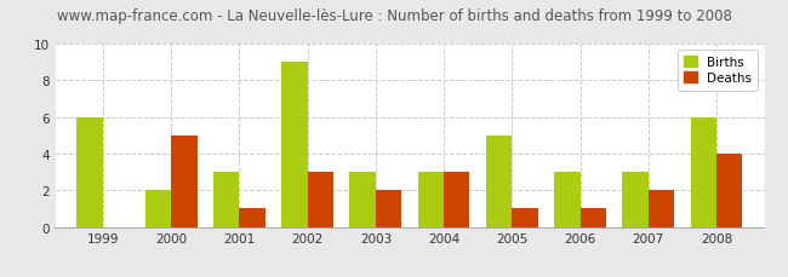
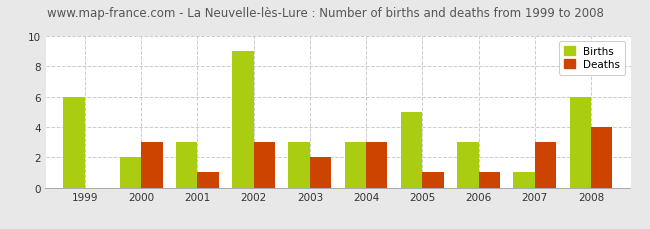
Deaths/2000: 5 -> 3
Births/2007: 3 -> 1
Deaths/2007: 2 -> 3
